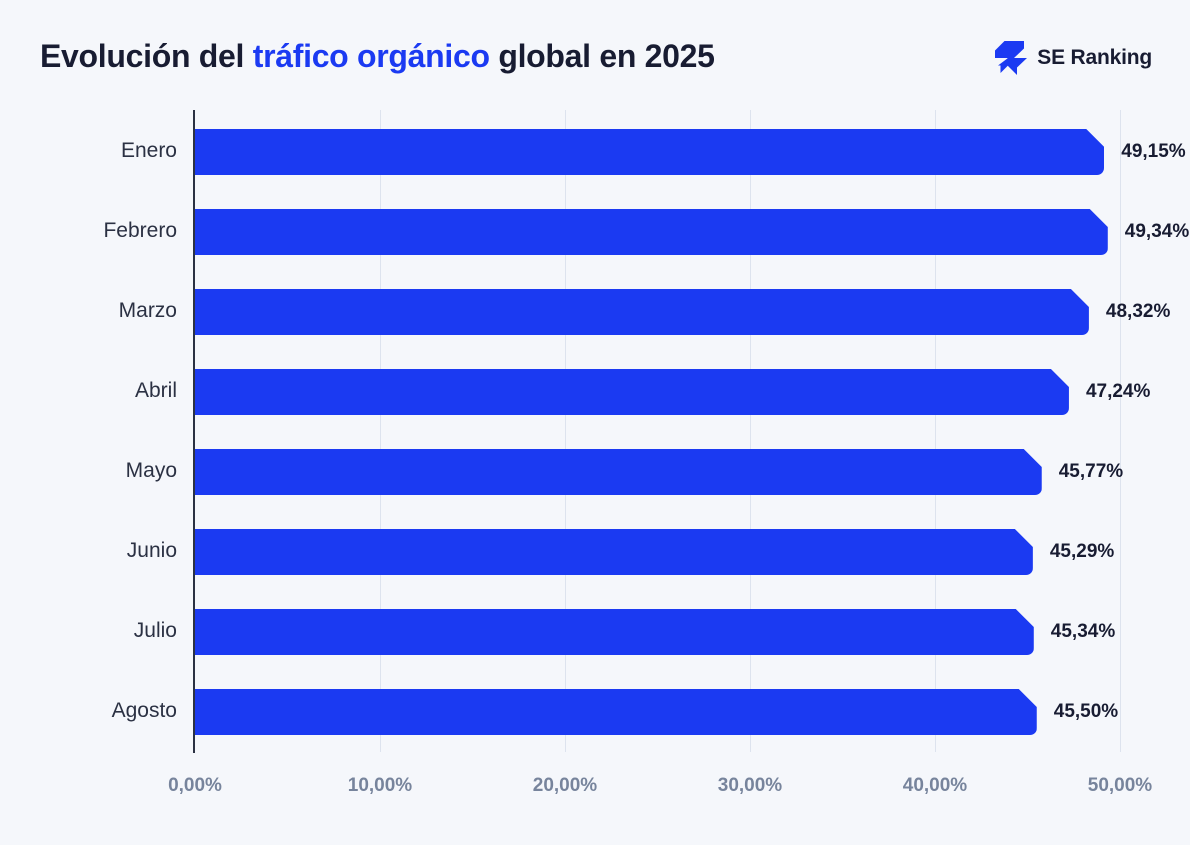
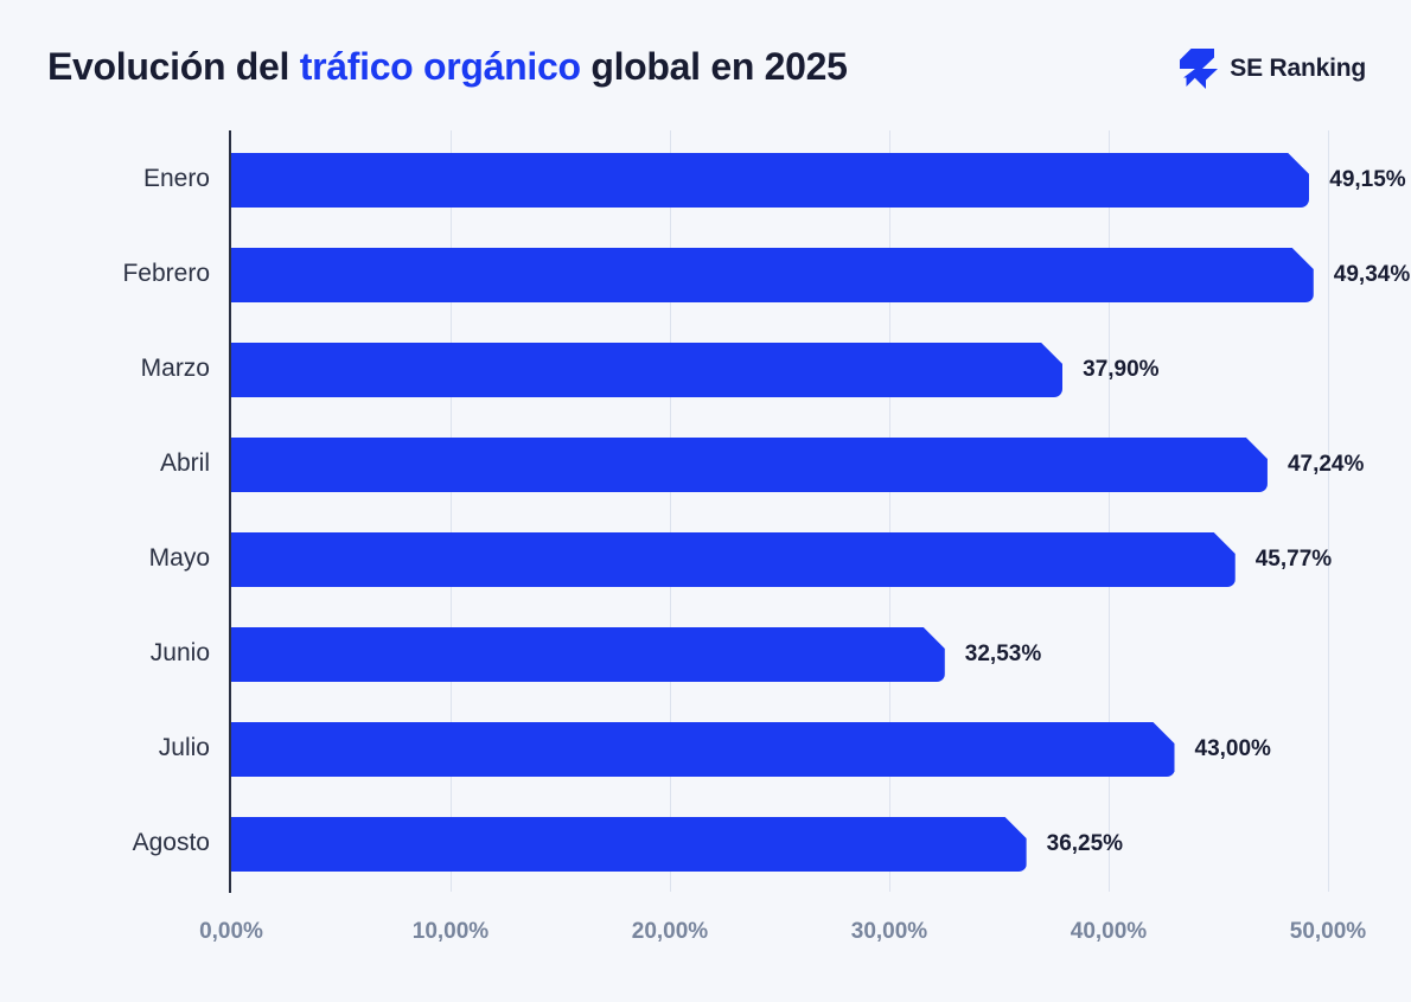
Marzo: 48,32% -> 37,90%
Junio: 45,29% -> 32,53%
Julio: 45,34% -> 43,00%
Agosto: 45,50% -> 36,25%
